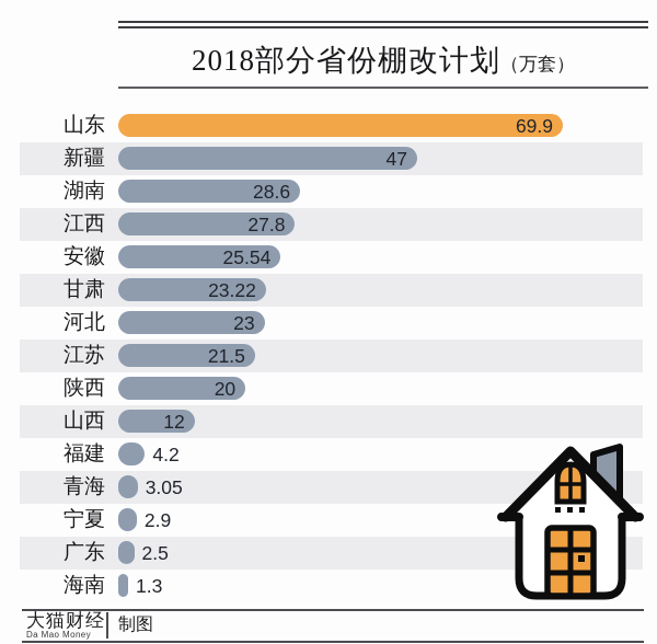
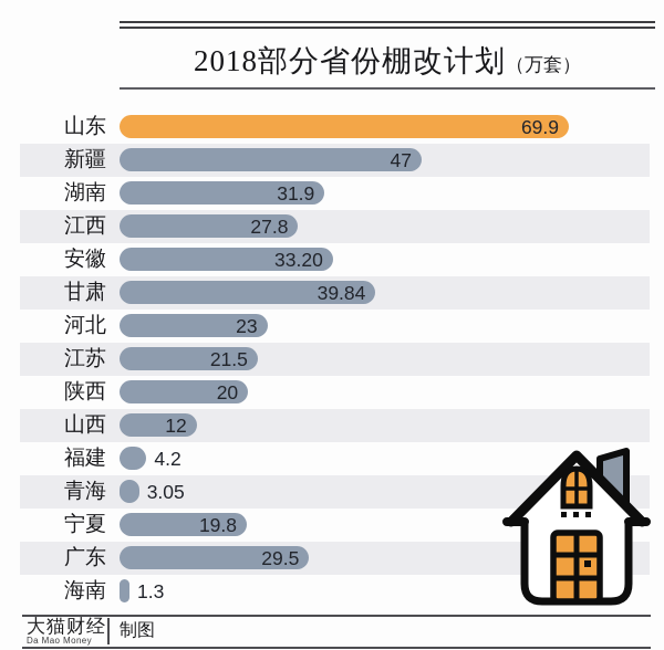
湖南: 28.6 -> 31.9
安徽: 25.54 -> 33.20
甘肃: 23.22 -> 39.84
宁夏: 2.9 -> 19.8
广东: 2.5 -> 29.5
